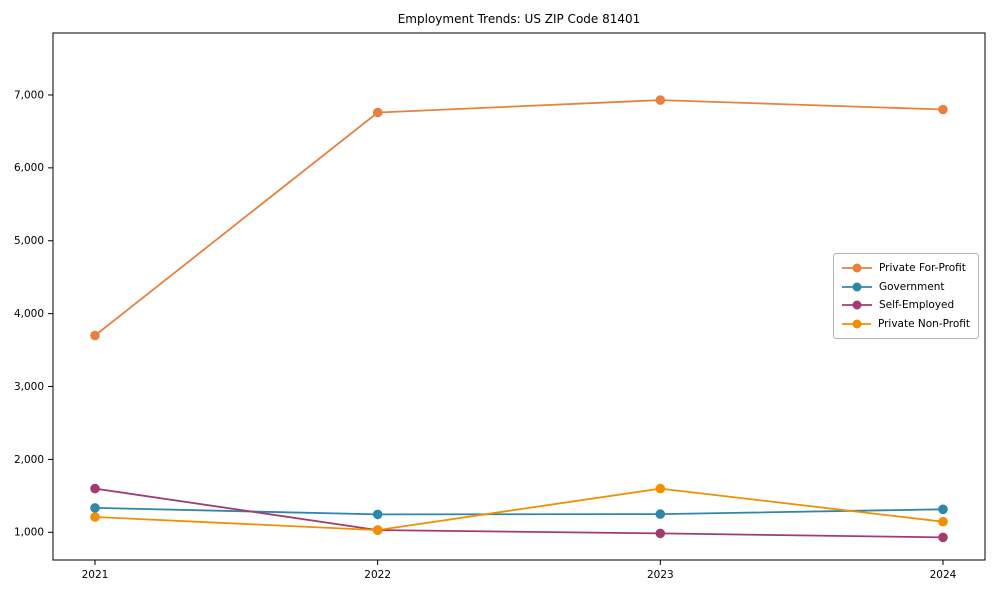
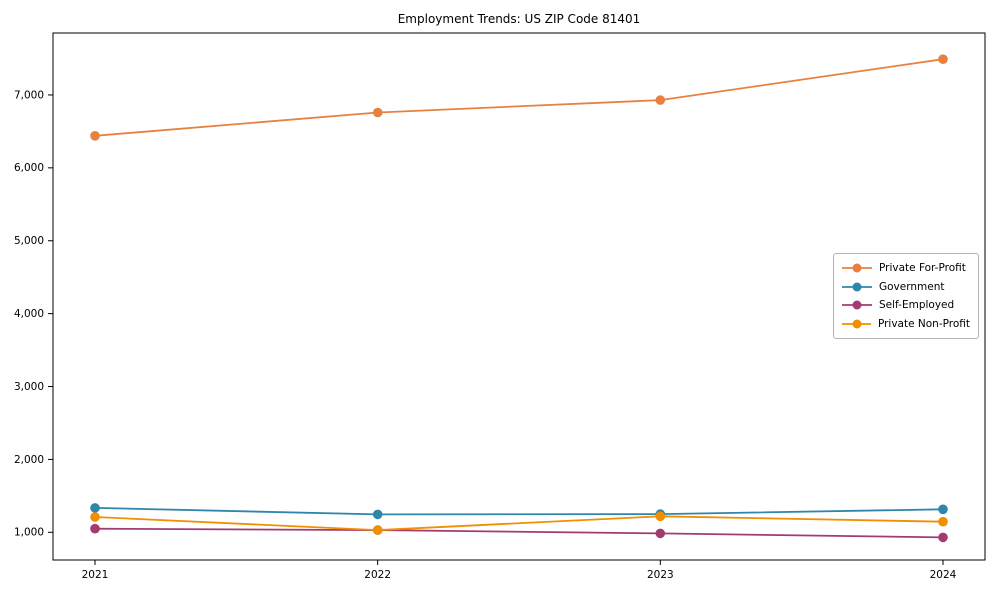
Private For-Profit/2021: 3700 -> 6400
Self-Employed/2021: 1600 -> 1000
Private Non-Profit/2023: 1600 -> 1200
Private For-Profit/2024: 6800 -> 7500
